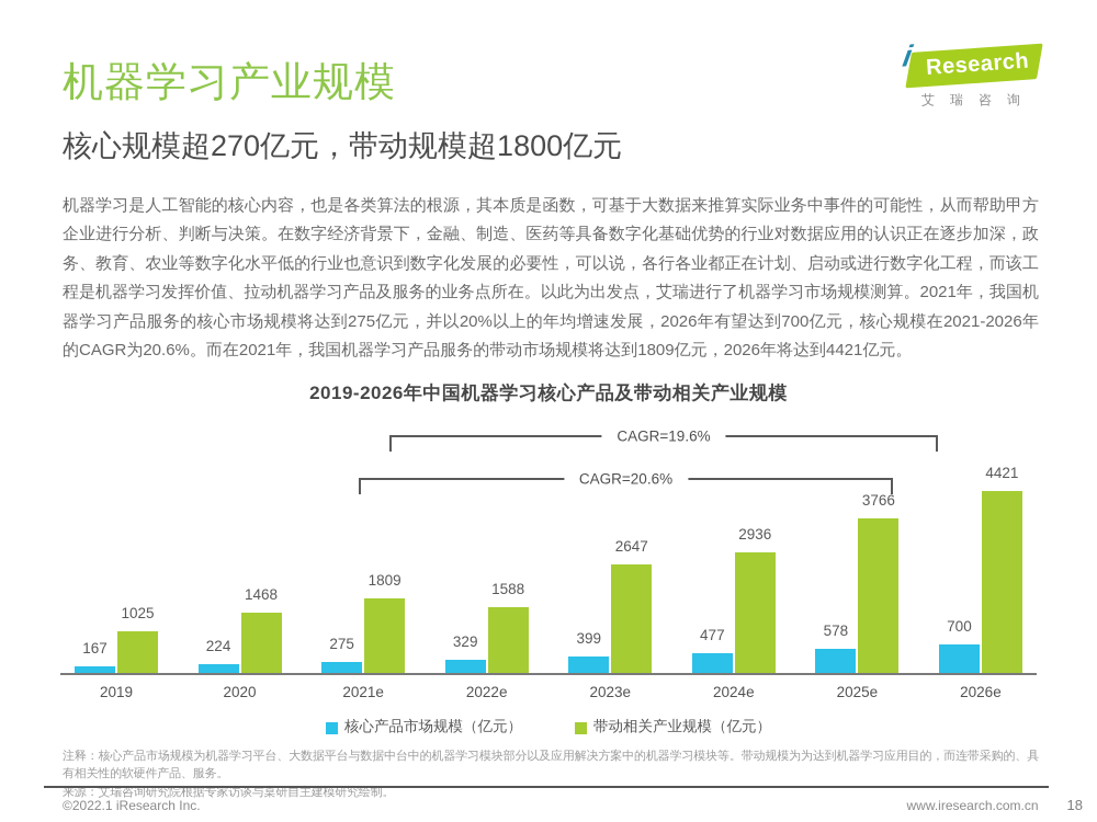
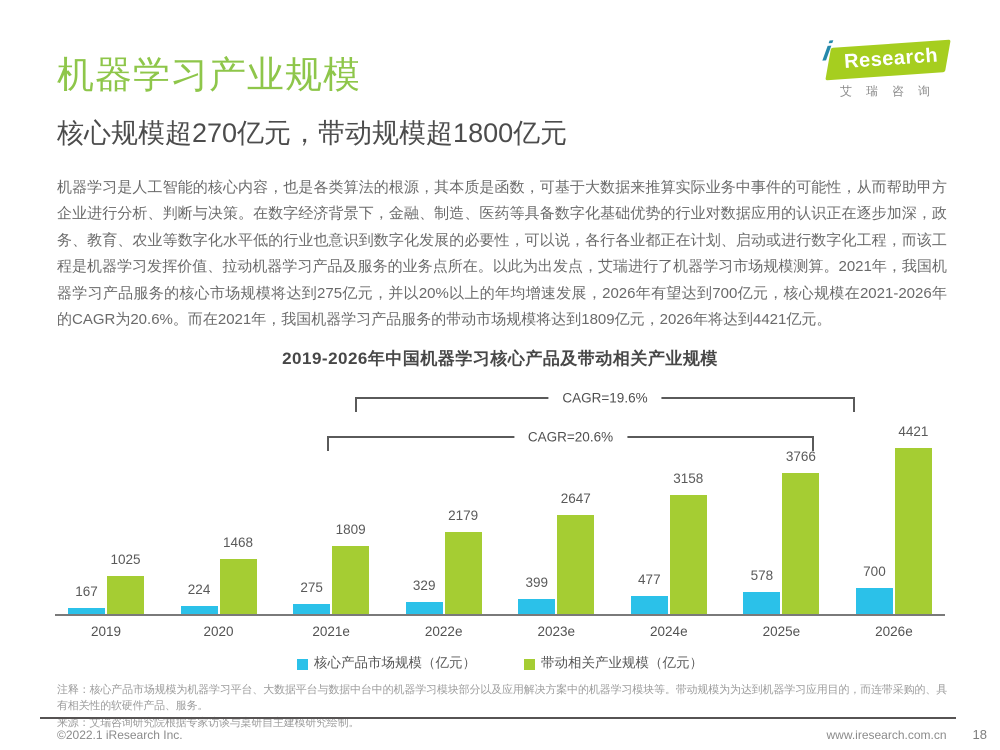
带动相关产业规模（亿元）/2022e: 1588 -> 2179
带动相关产业规模（亿元）/2024e: 2936 -> 3158
